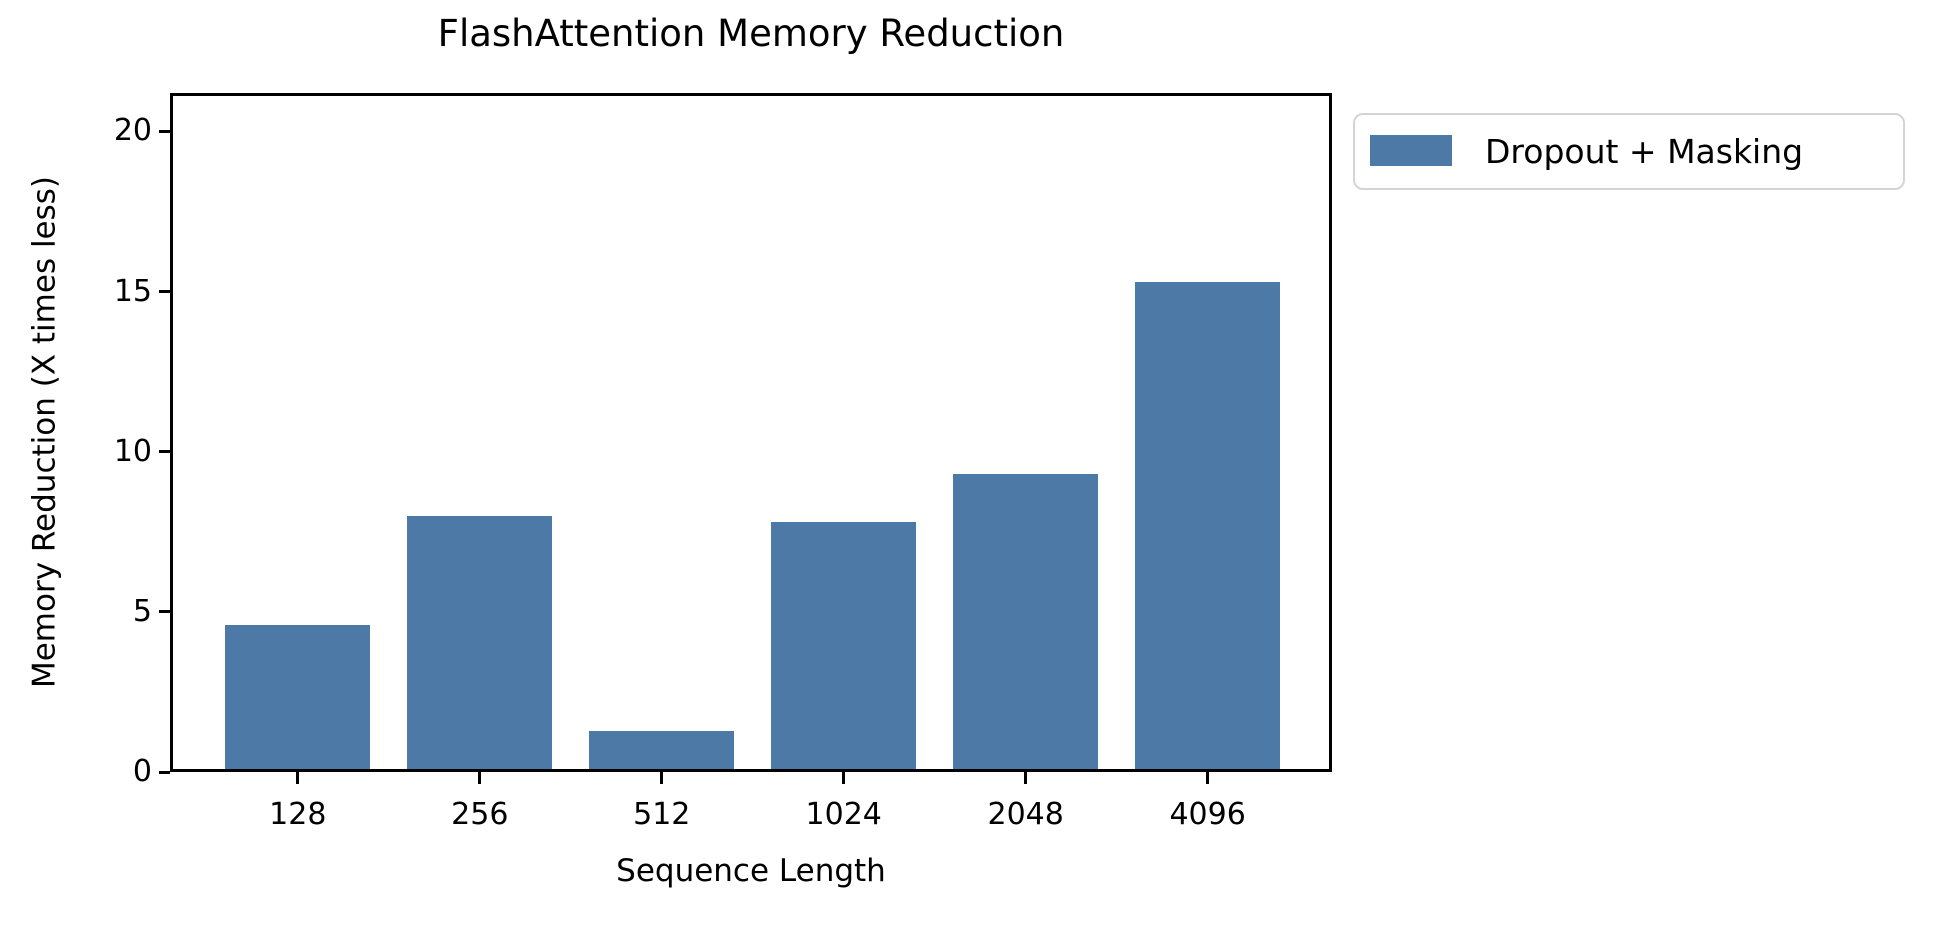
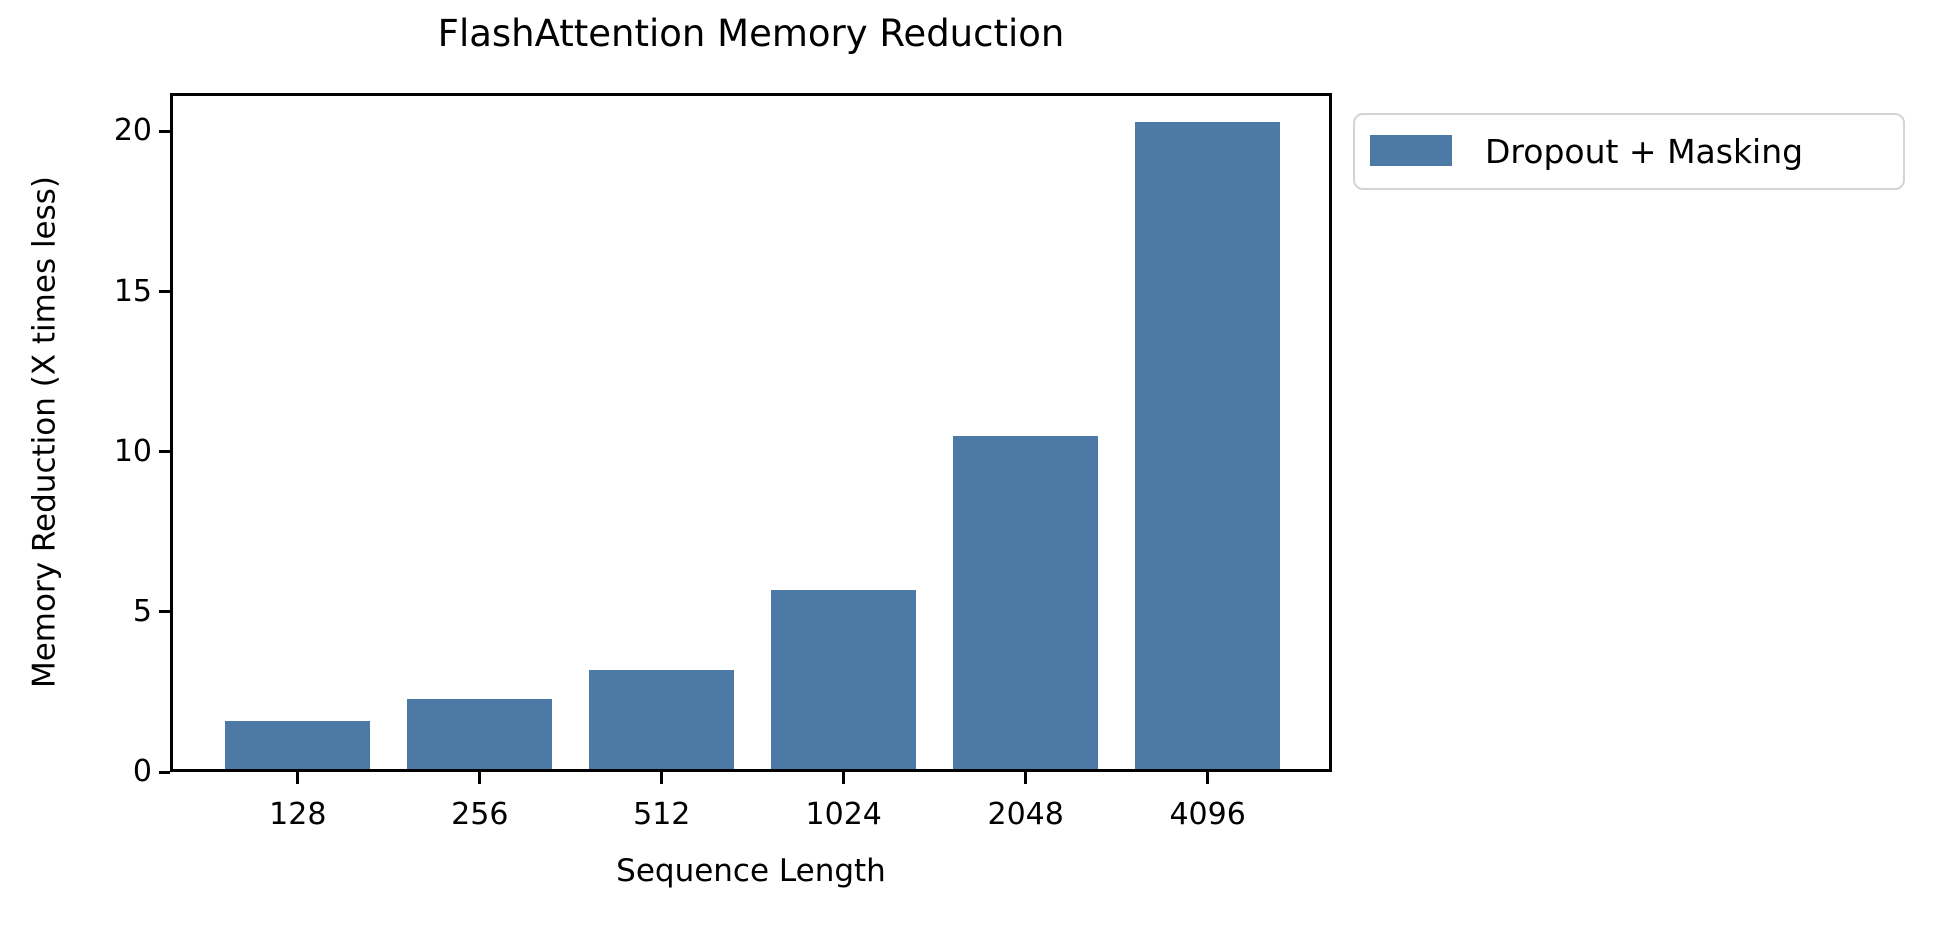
128: 4.5 -> 1.5
256: 7.9 -> 2.2
512: 1.2 -> 3.1
1024: 7.7 -> 5.6
2048: 9.2 -> 10.4
4096: 15.2 -> 20.2
